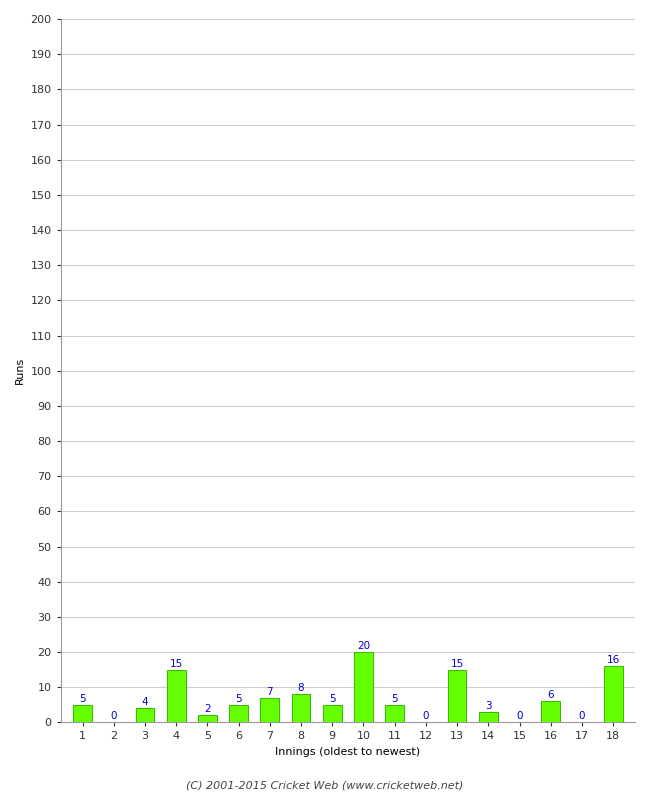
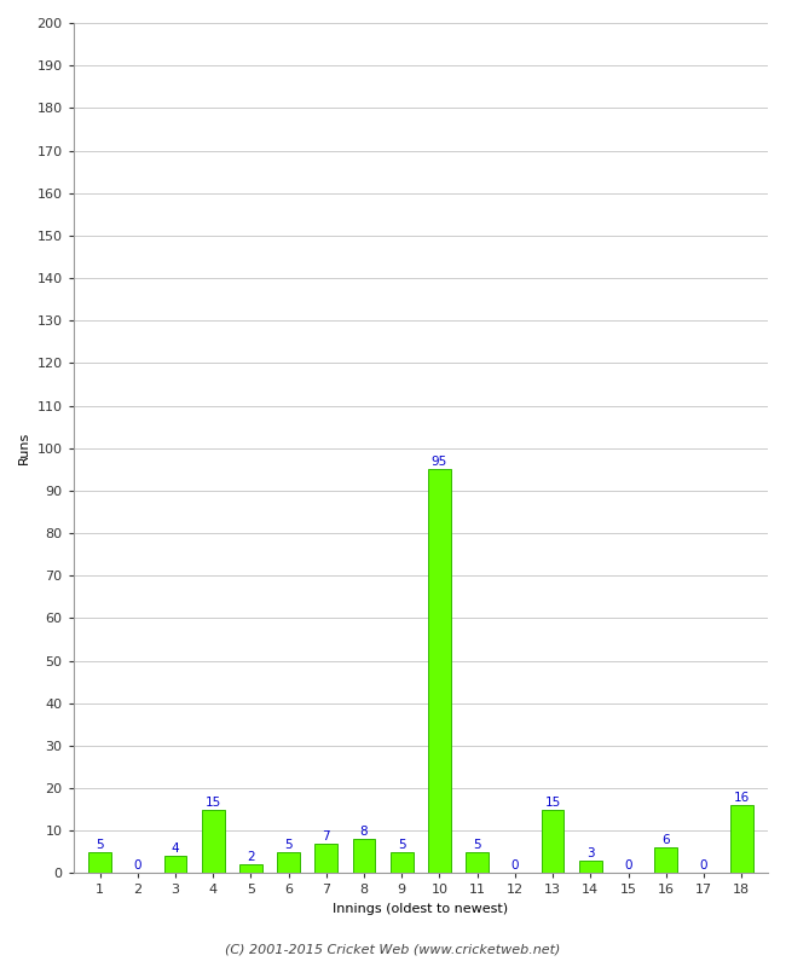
10: 20 -> 95
